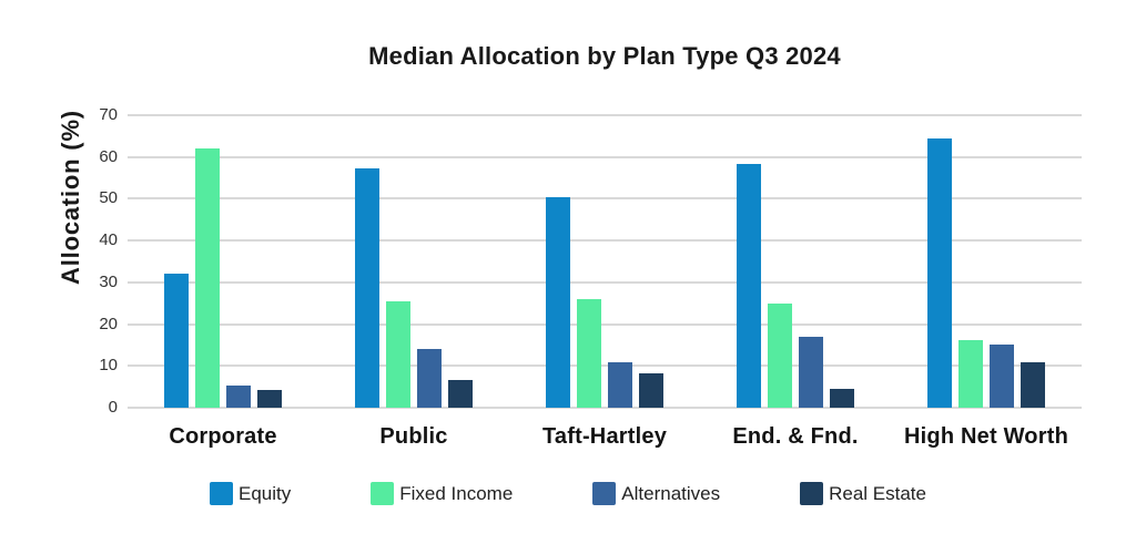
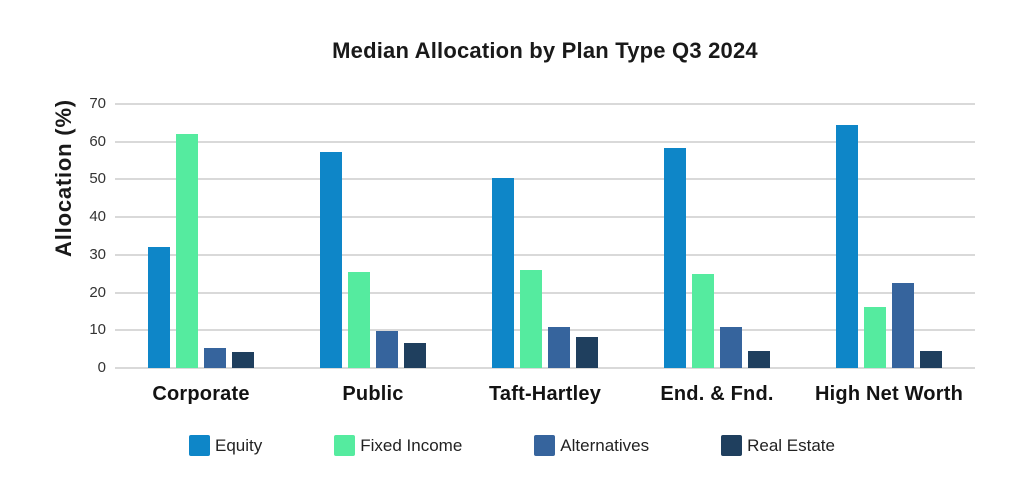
Alternatives/Public: 14 -> 10
Alternatives/End. & Fnd.: 17 -> 11
Alternatives/High Net Worth: 15 -> 23
Real Estate/High Net Worth: 11 -> 4
